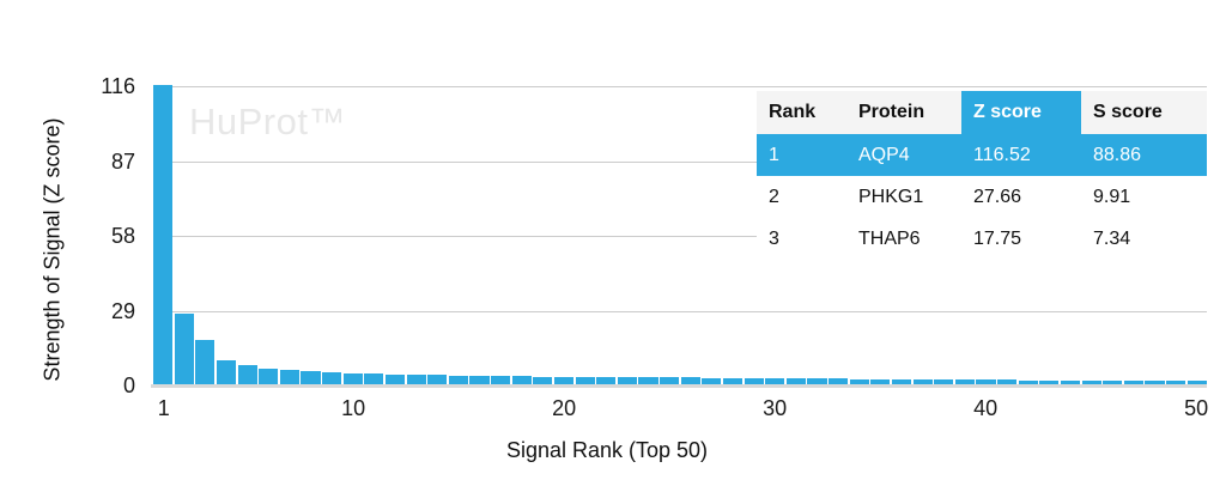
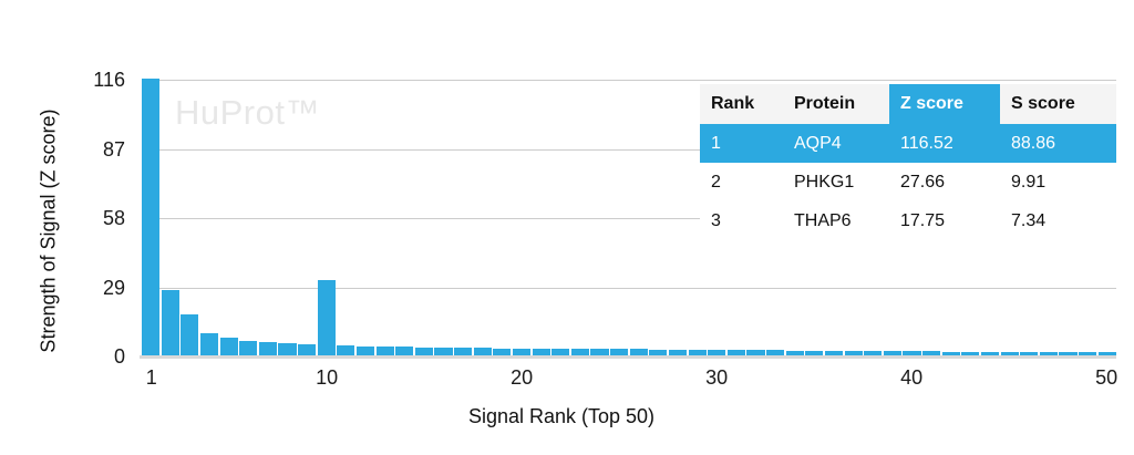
10: 5 -> 32
